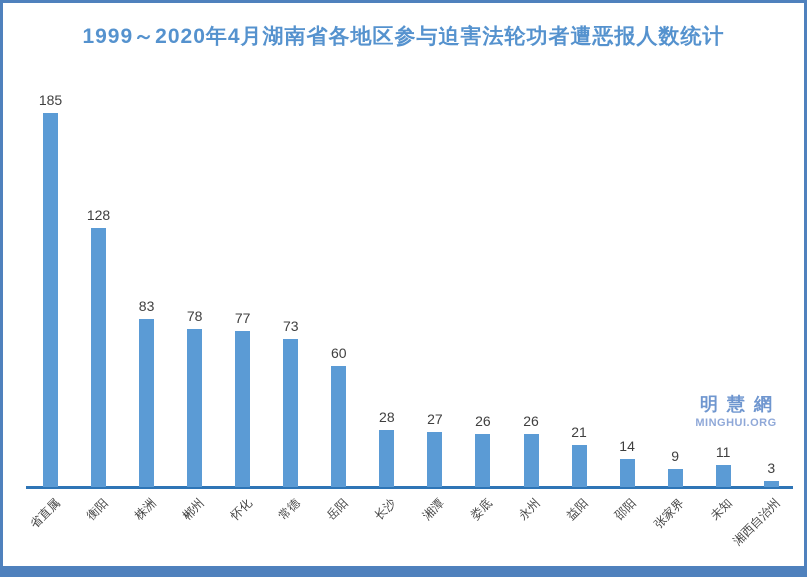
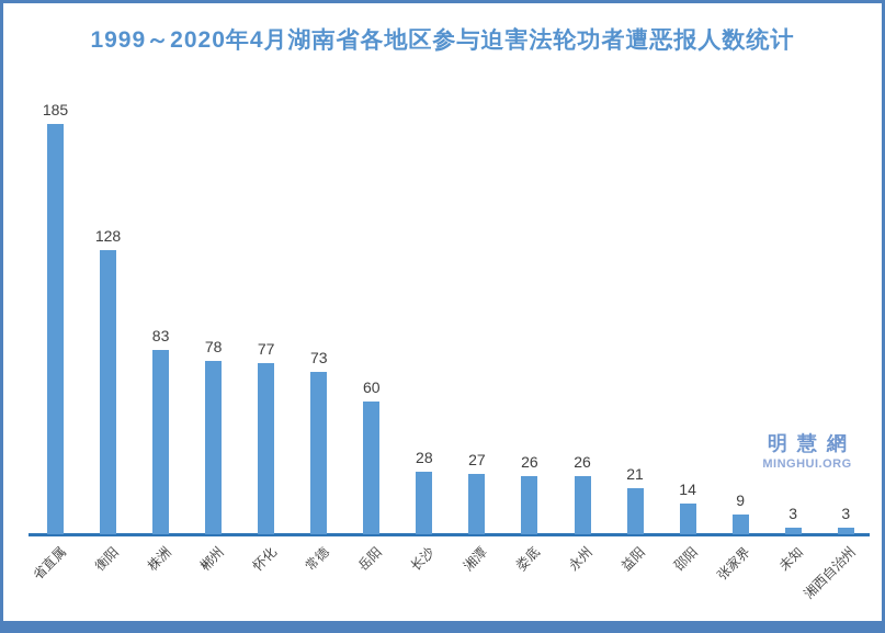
未知: 11 -> 3
